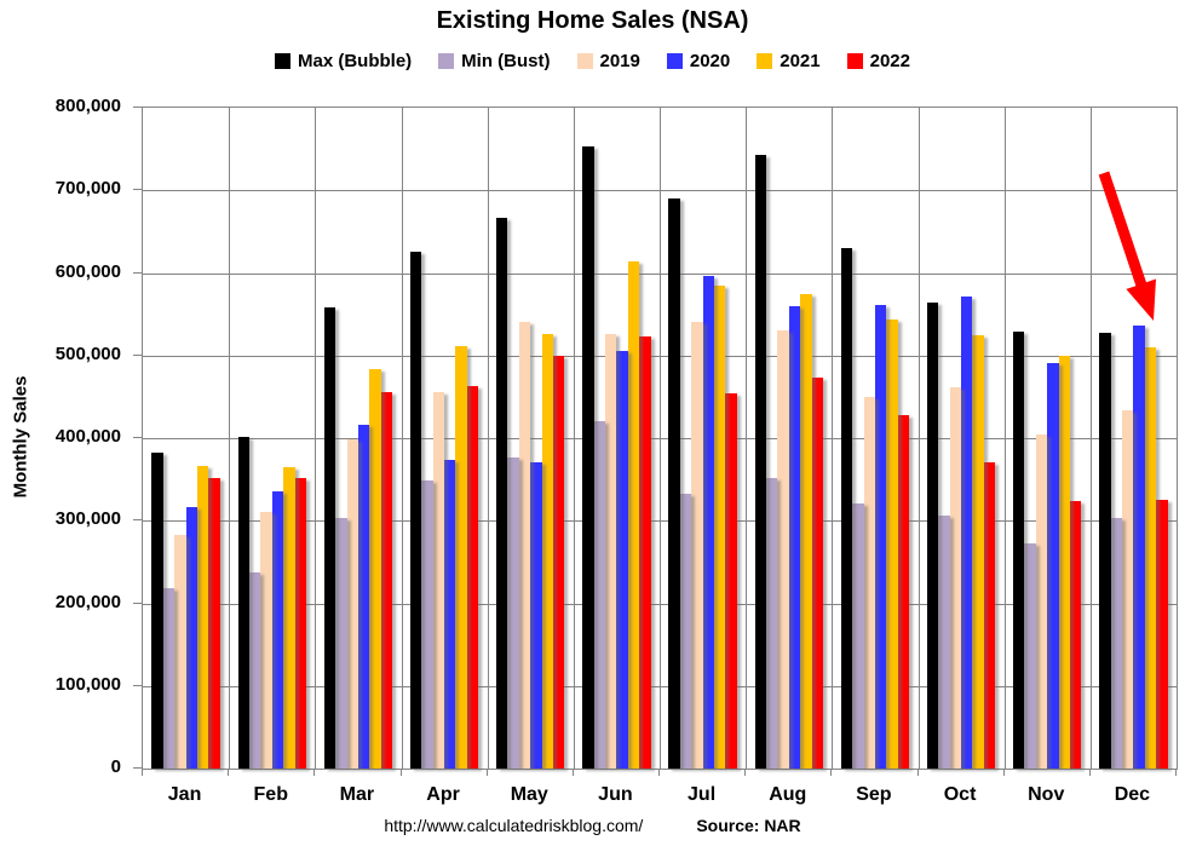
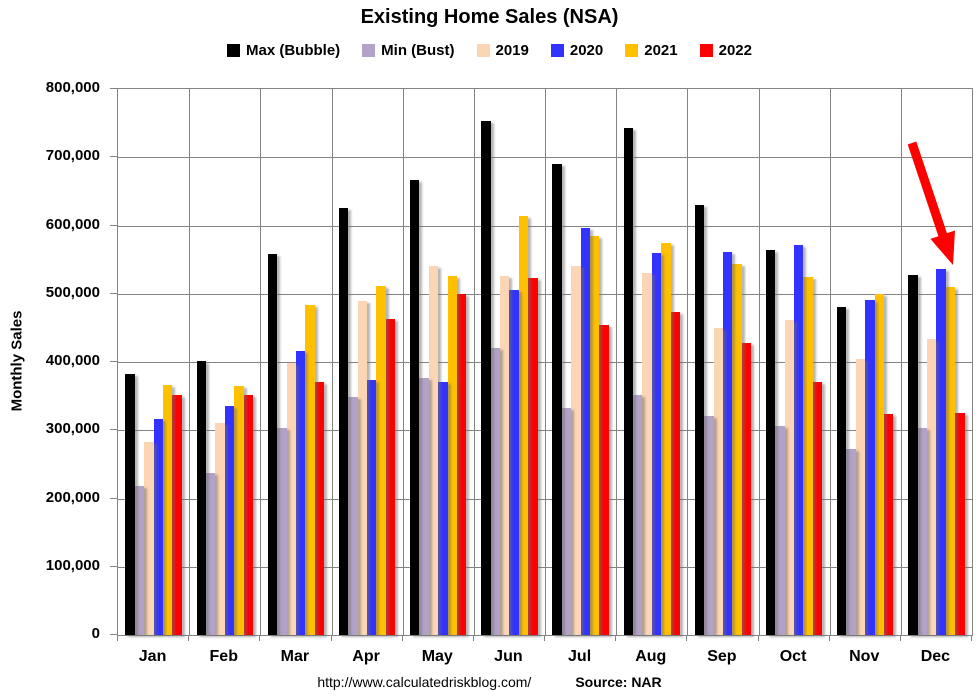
2022/Mar: 460000 -> 370000
2019/Apr: 460000 -> 490000
Max (Bubble)/Nov: 530000 -> 480000
